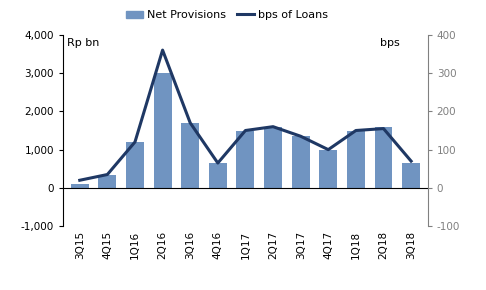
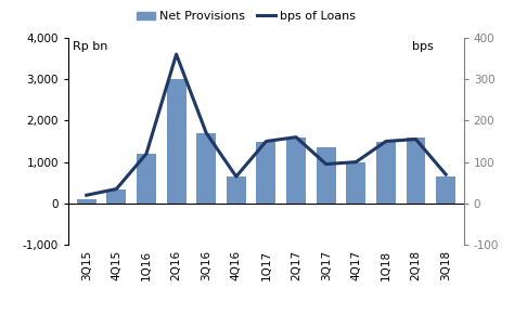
bps of Loans/3Q17: 135 -> 95
